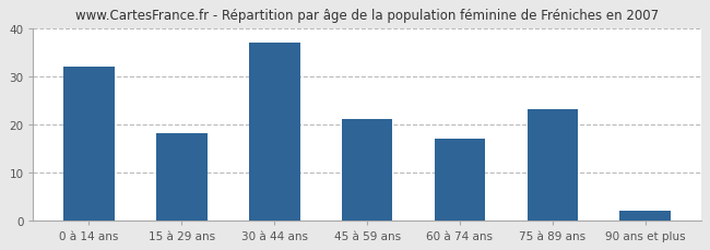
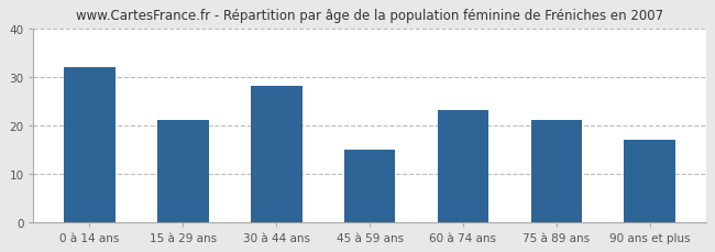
15 à 29 ans: 18 -> 21
30 à 44 ans: 37 -> 28
45 à 59 ans: 21 -> 15
60 à 74 ans: 17 -> 23
75 à 89 ans: 23 -> 21
90 ans et plus: 2 -> 17
